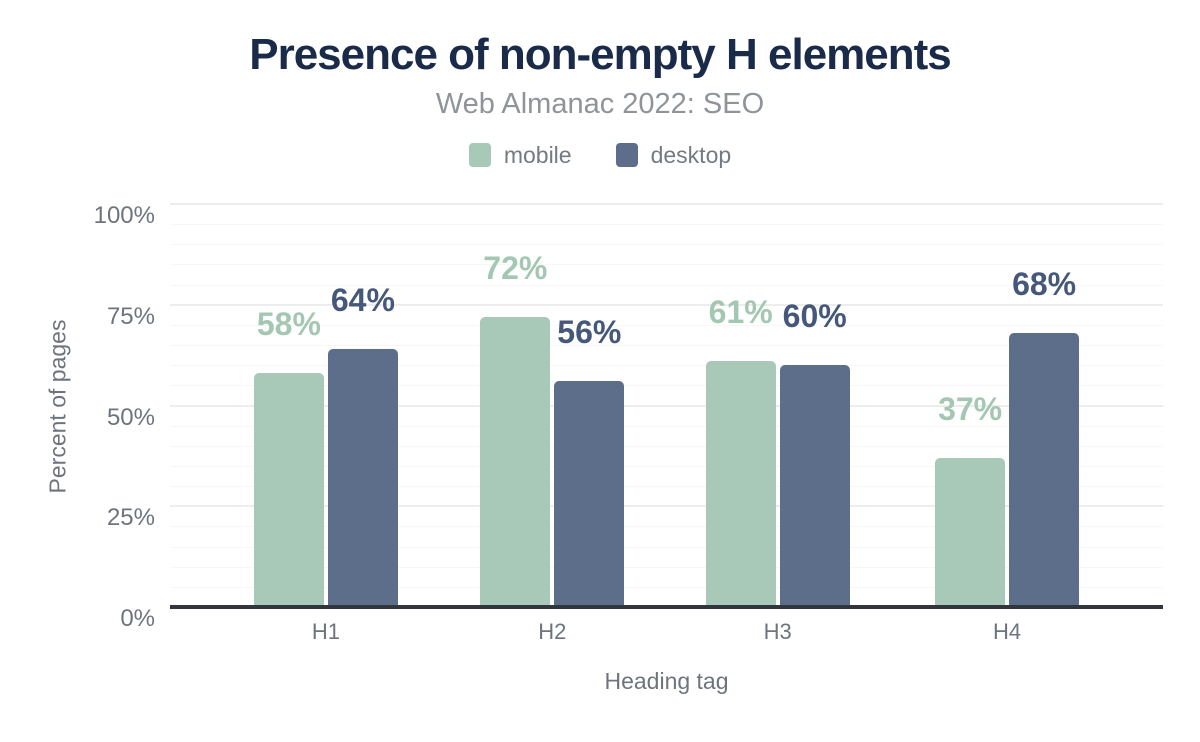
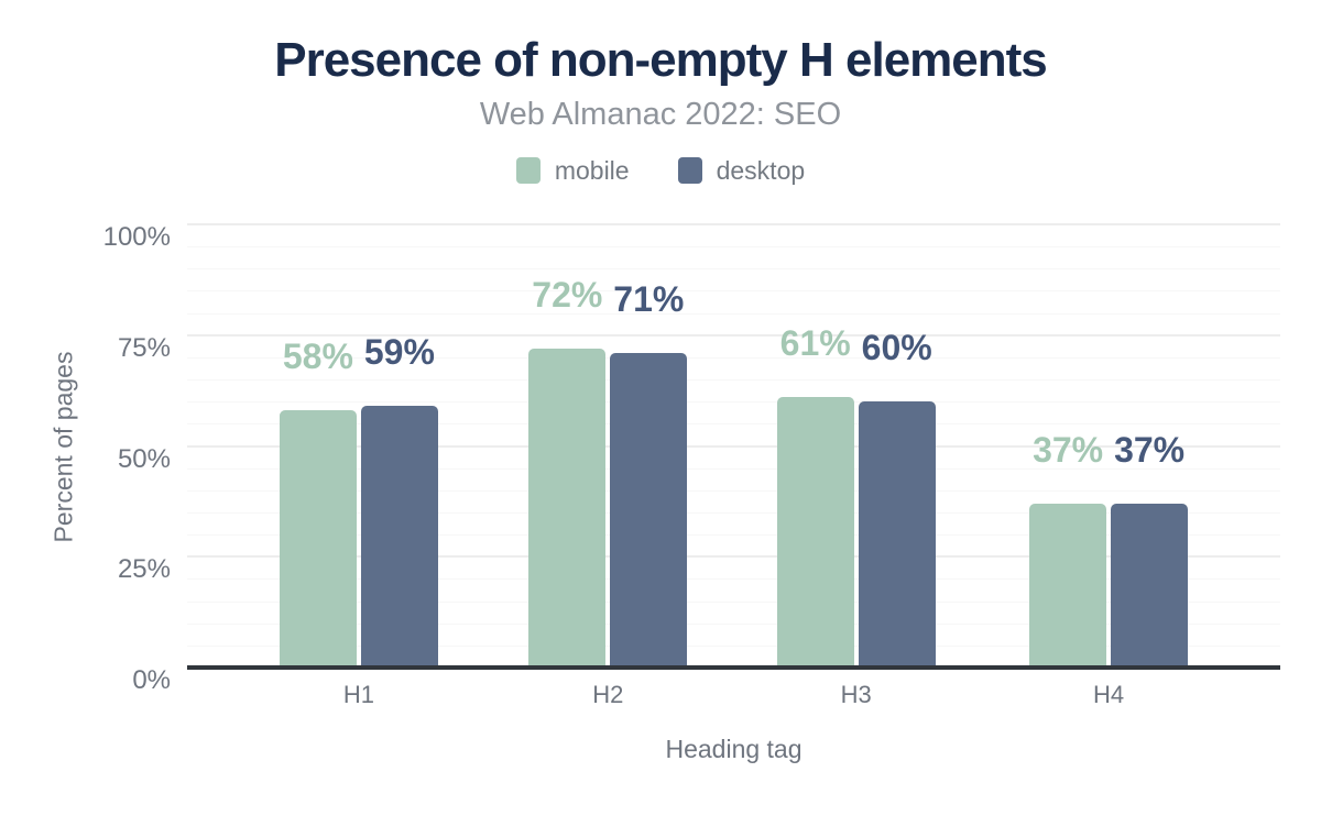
desktop/H1: 64% -> 59%
desktop/H2: 56% -> 71%
desktop/H4: 68% -> 37%
